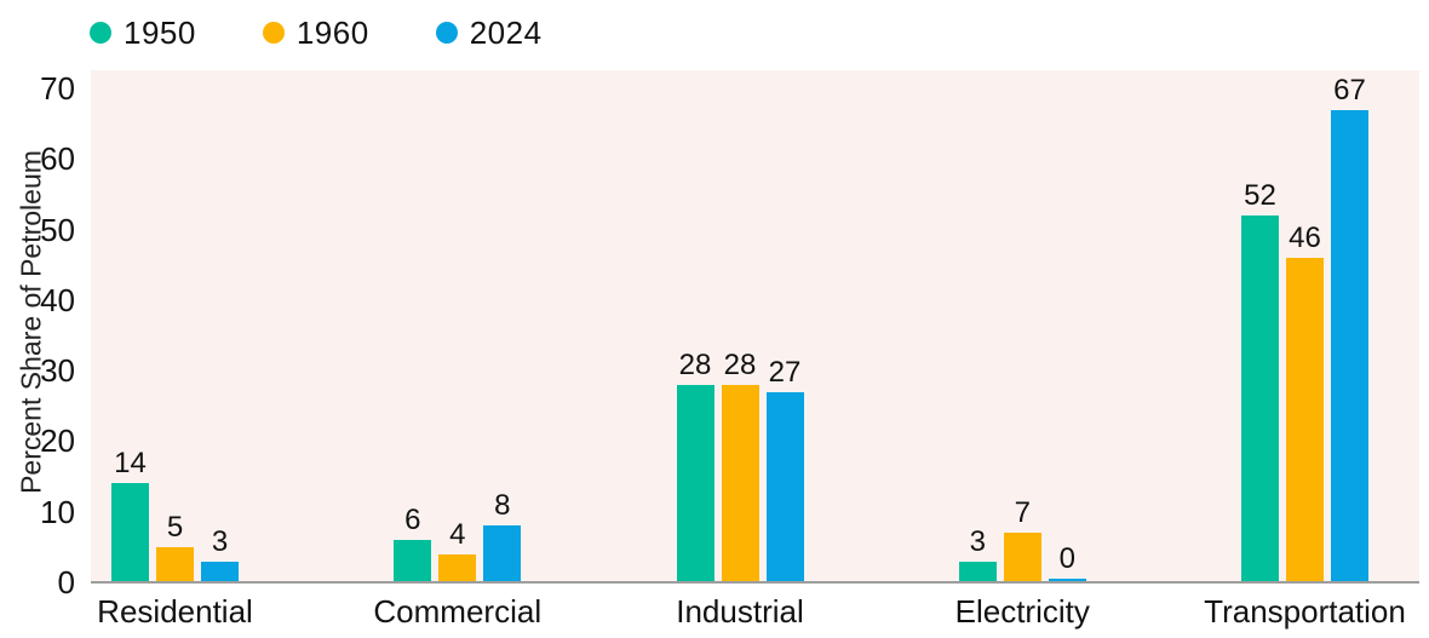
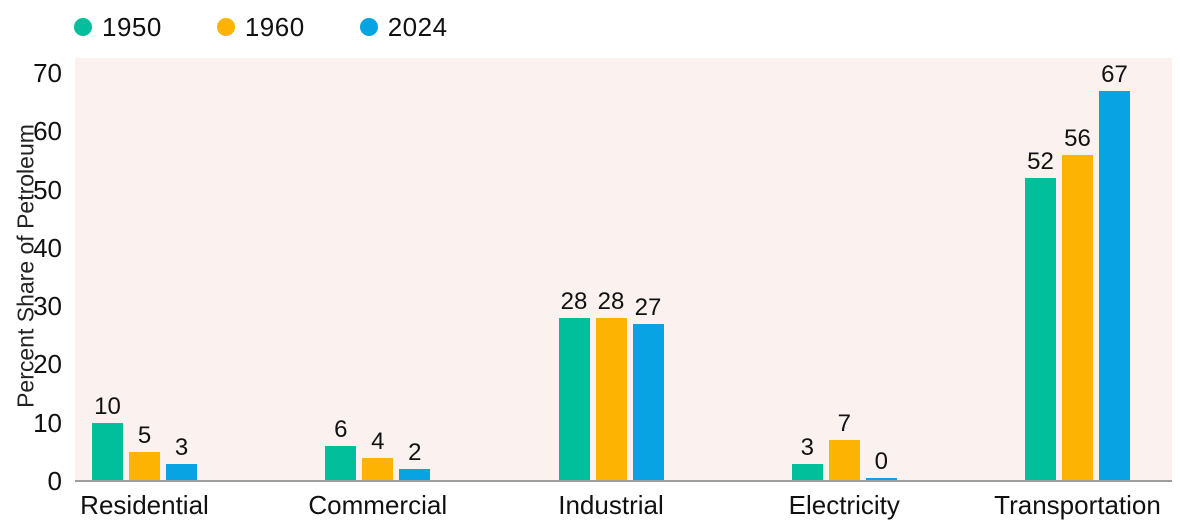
1950/Residential: 14 -> 10
2024/Commercial: 8 -> 2
1960/Transportation: 46 -> 56
